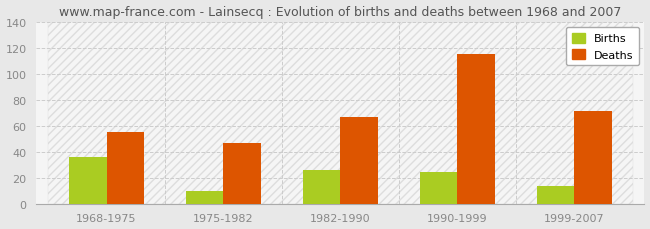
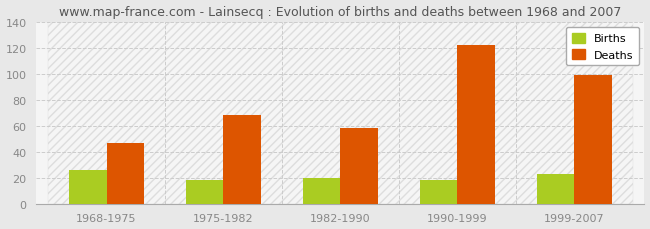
Births/1968-1975: 36 -> 26
Deaths/1968-1975: 55 -> 47
Births/1975-1982: 10 -> 18
Deaths/1975-1982: 47 -> 68
Births/1982-1990: 26 -> 20
Deaths/1982-1990: 67 -> 58
Births/1990-1999: 24 -> 18
Deaths/1990-1999: 115 -> 122
Births/1999-2007: 14 -> 23
Deaths/1999-2007: 71 -> 99
